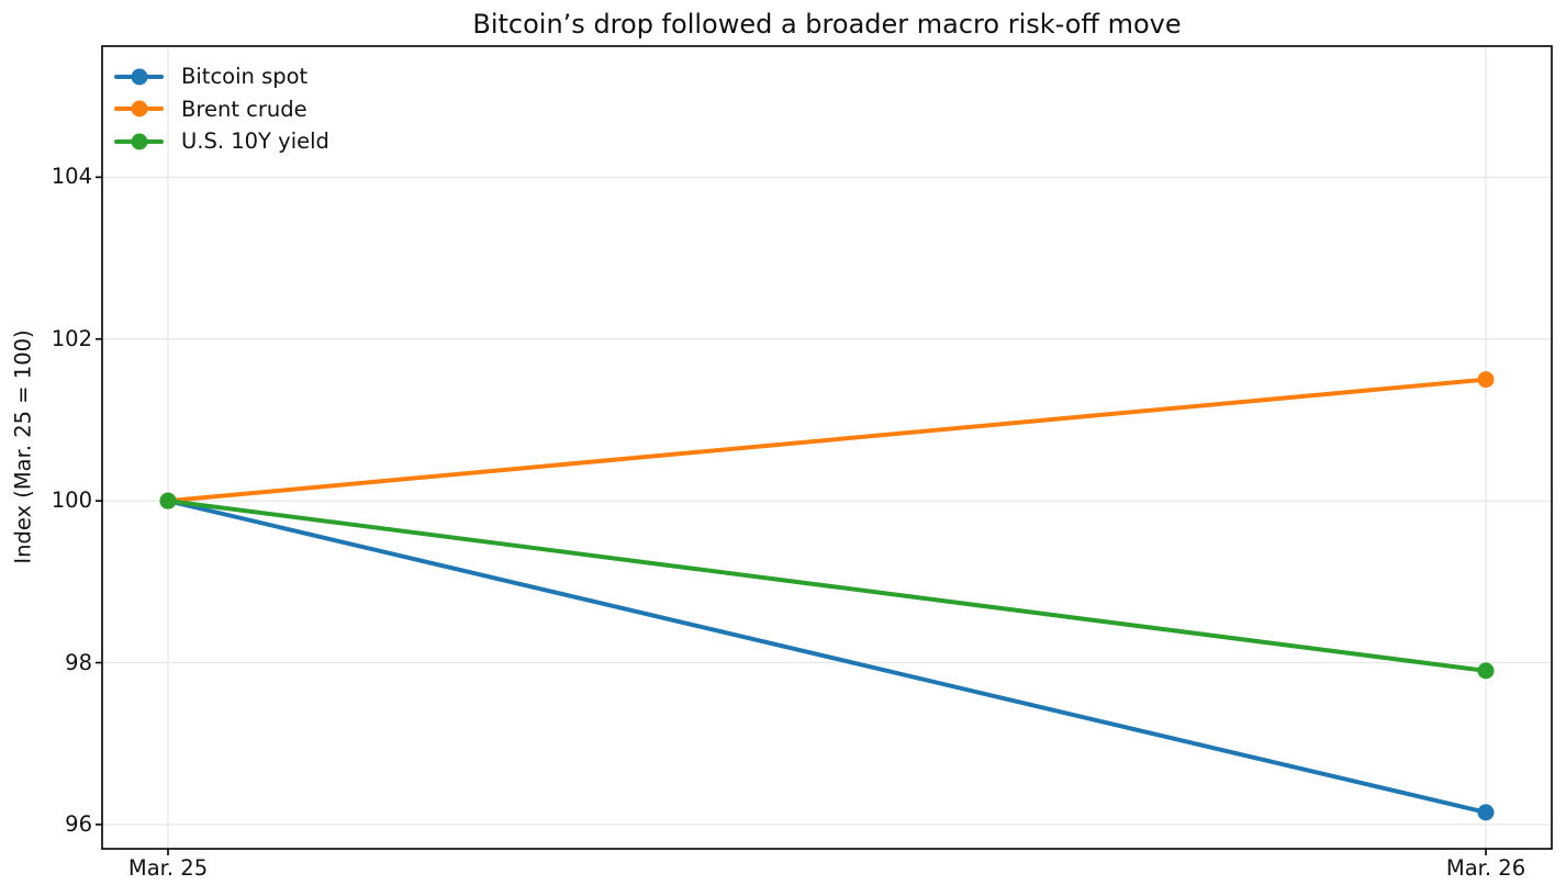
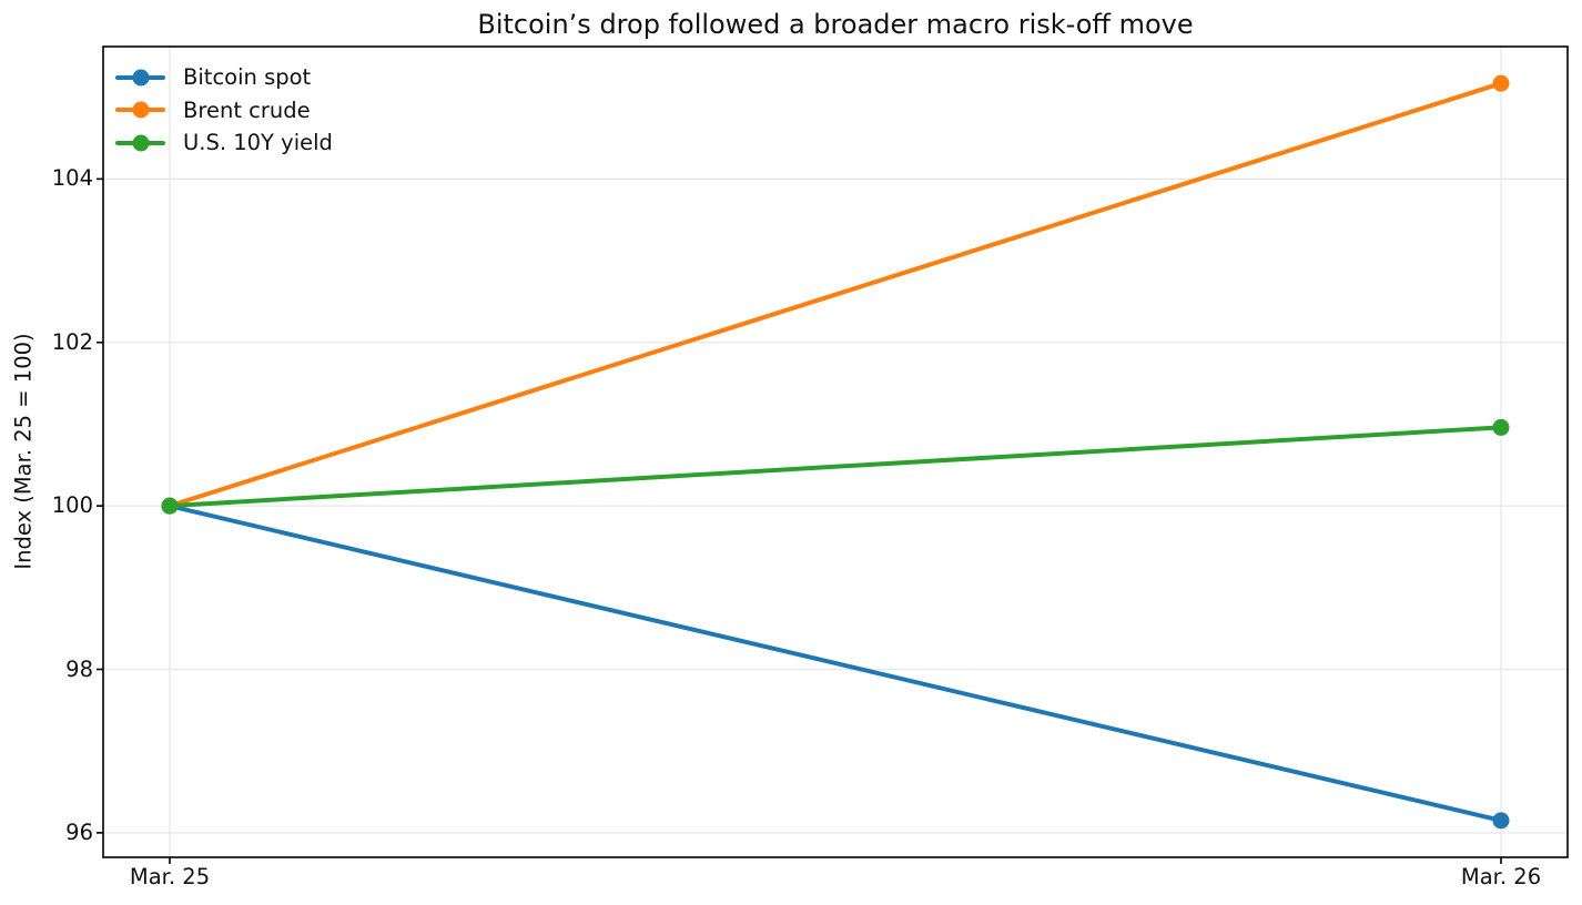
Brent crude/Mar. 26: 101.5 -> 105.2
U.S. 10Y yield/Mar. 26: 97.9 -> 101.0
